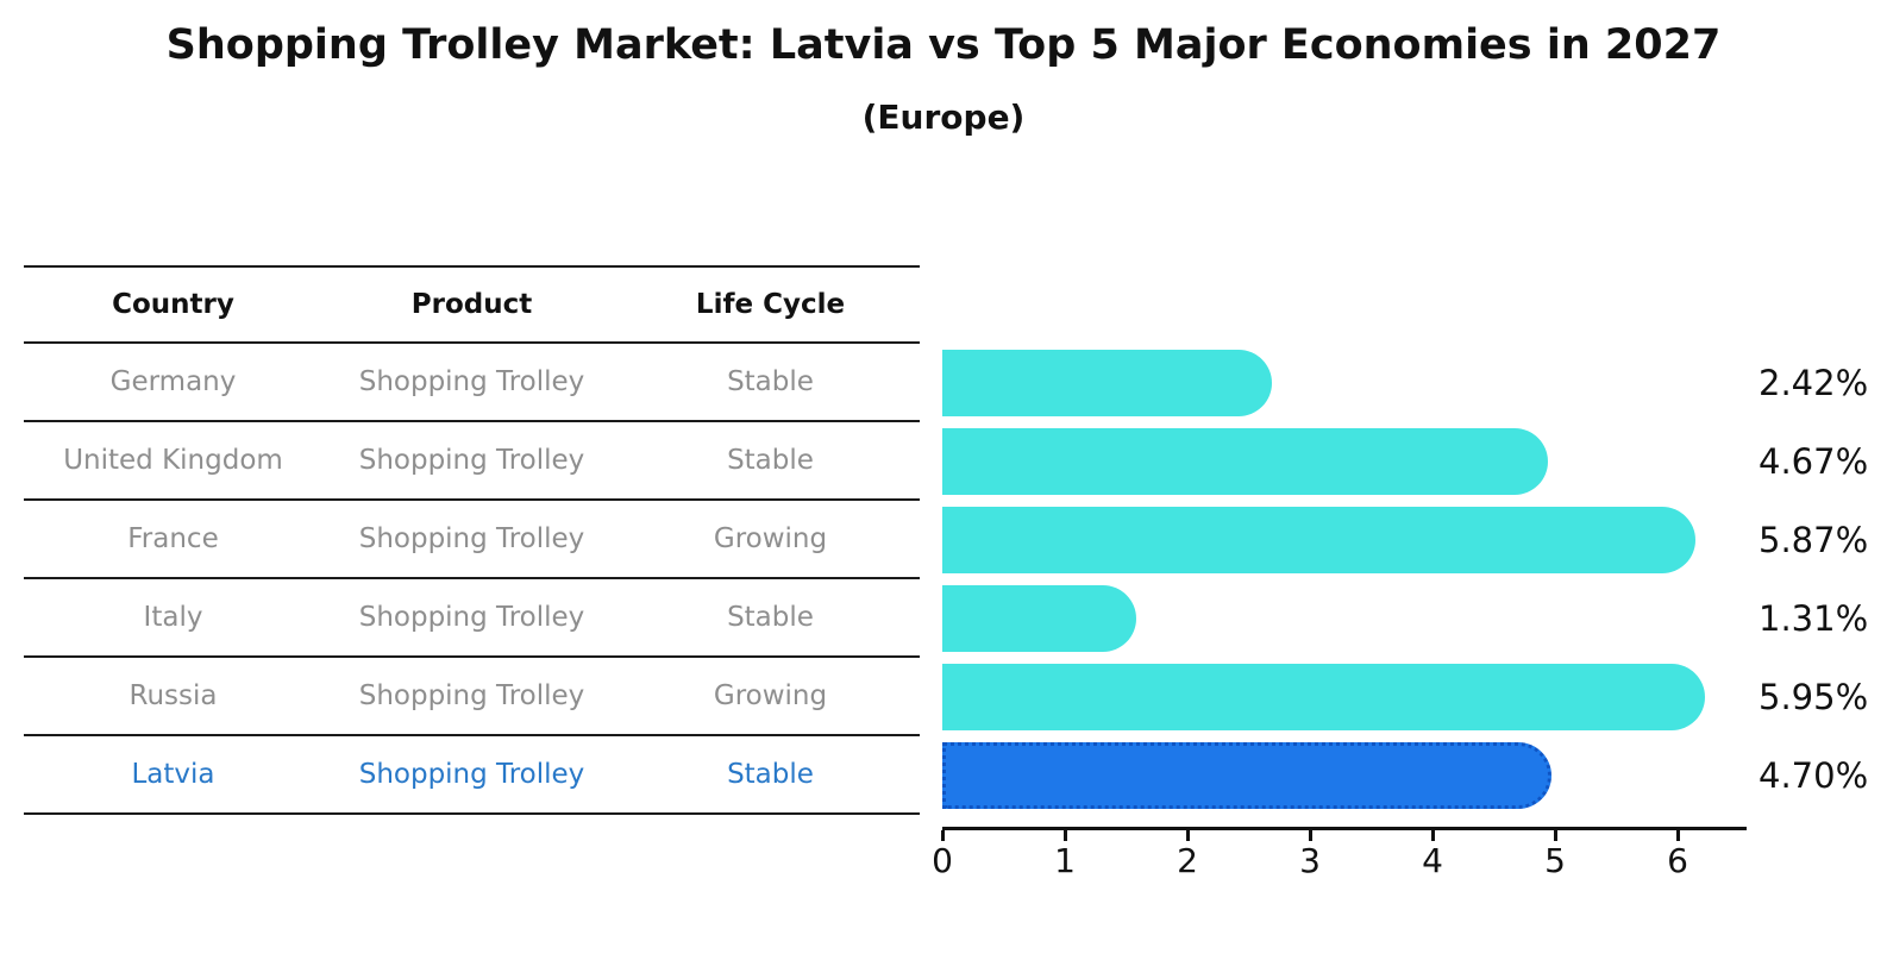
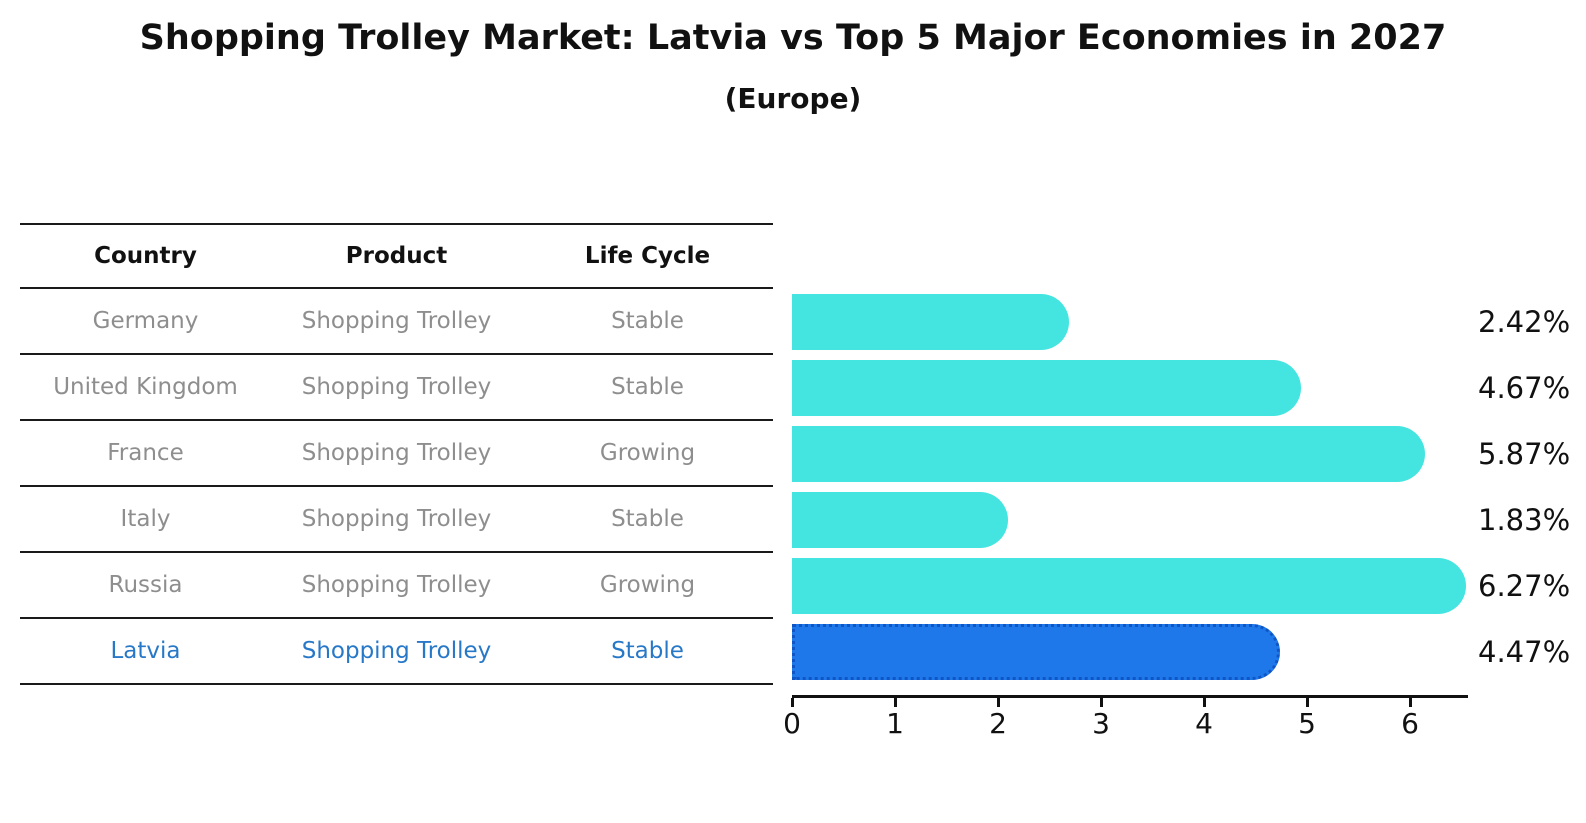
Italy: 1.31% -> 1.83%
Russia: 5.95% -> 6.27%
Latvia: 4.70% -> 4.47%
